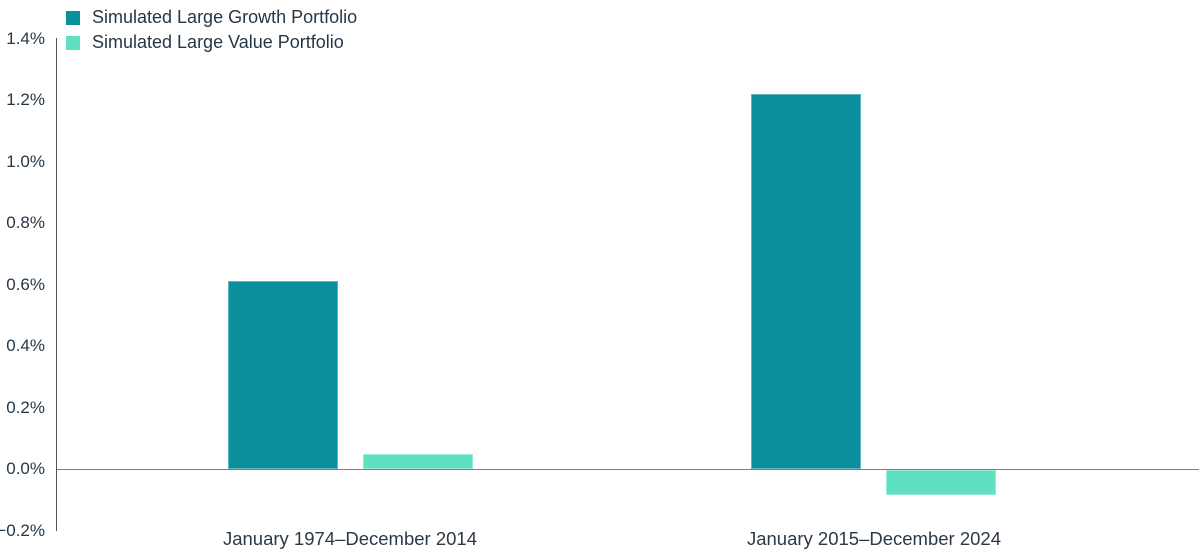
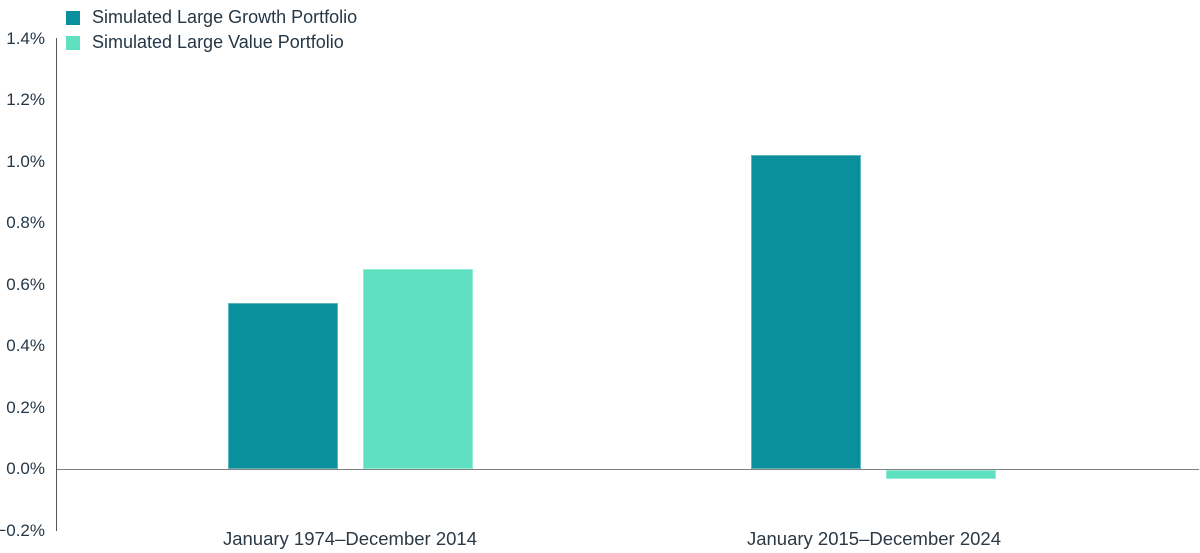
Simulated Large Growth Portfolio/January 1974–December 2014: 0.61% -> 0.54%
Simulated Large Value Portfolio/January 1974–December 2014: 0.05% -> 0.65%
Simulated Large Growth Portfolio/January 2015–December 2024: 1.22% -> 1.02%
Simulated Large Value Portfolio/January 2015–December 2024: -0.08% -> -0.03%
